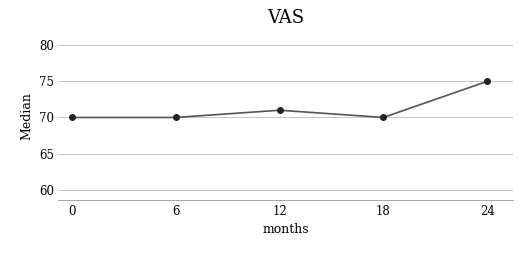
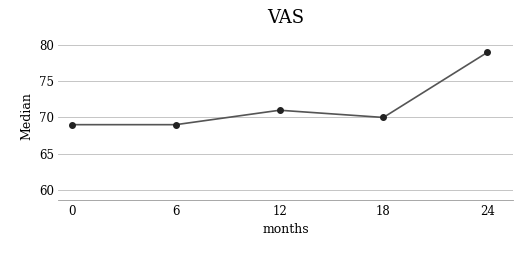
0: 70 -> 69
6: 70 -> 69
24: 75 -> 79
